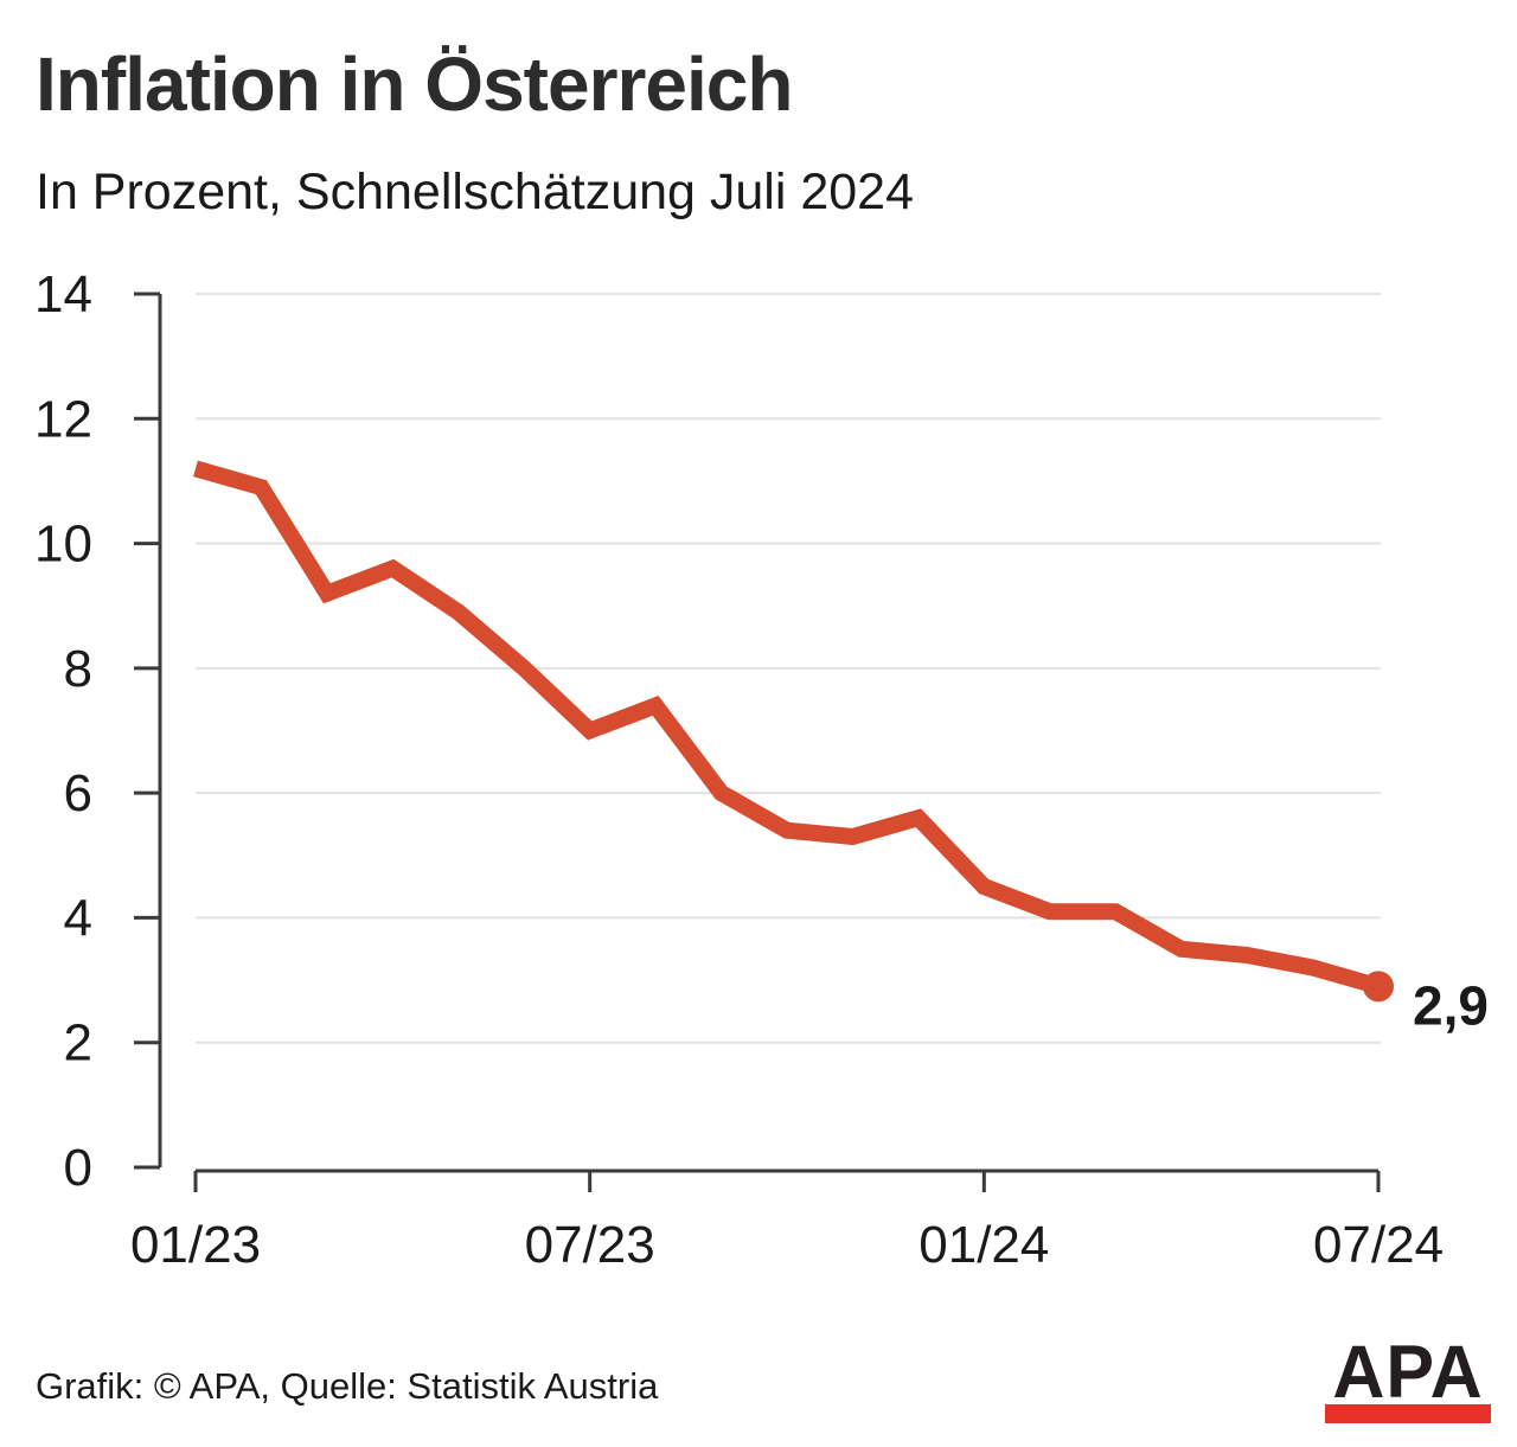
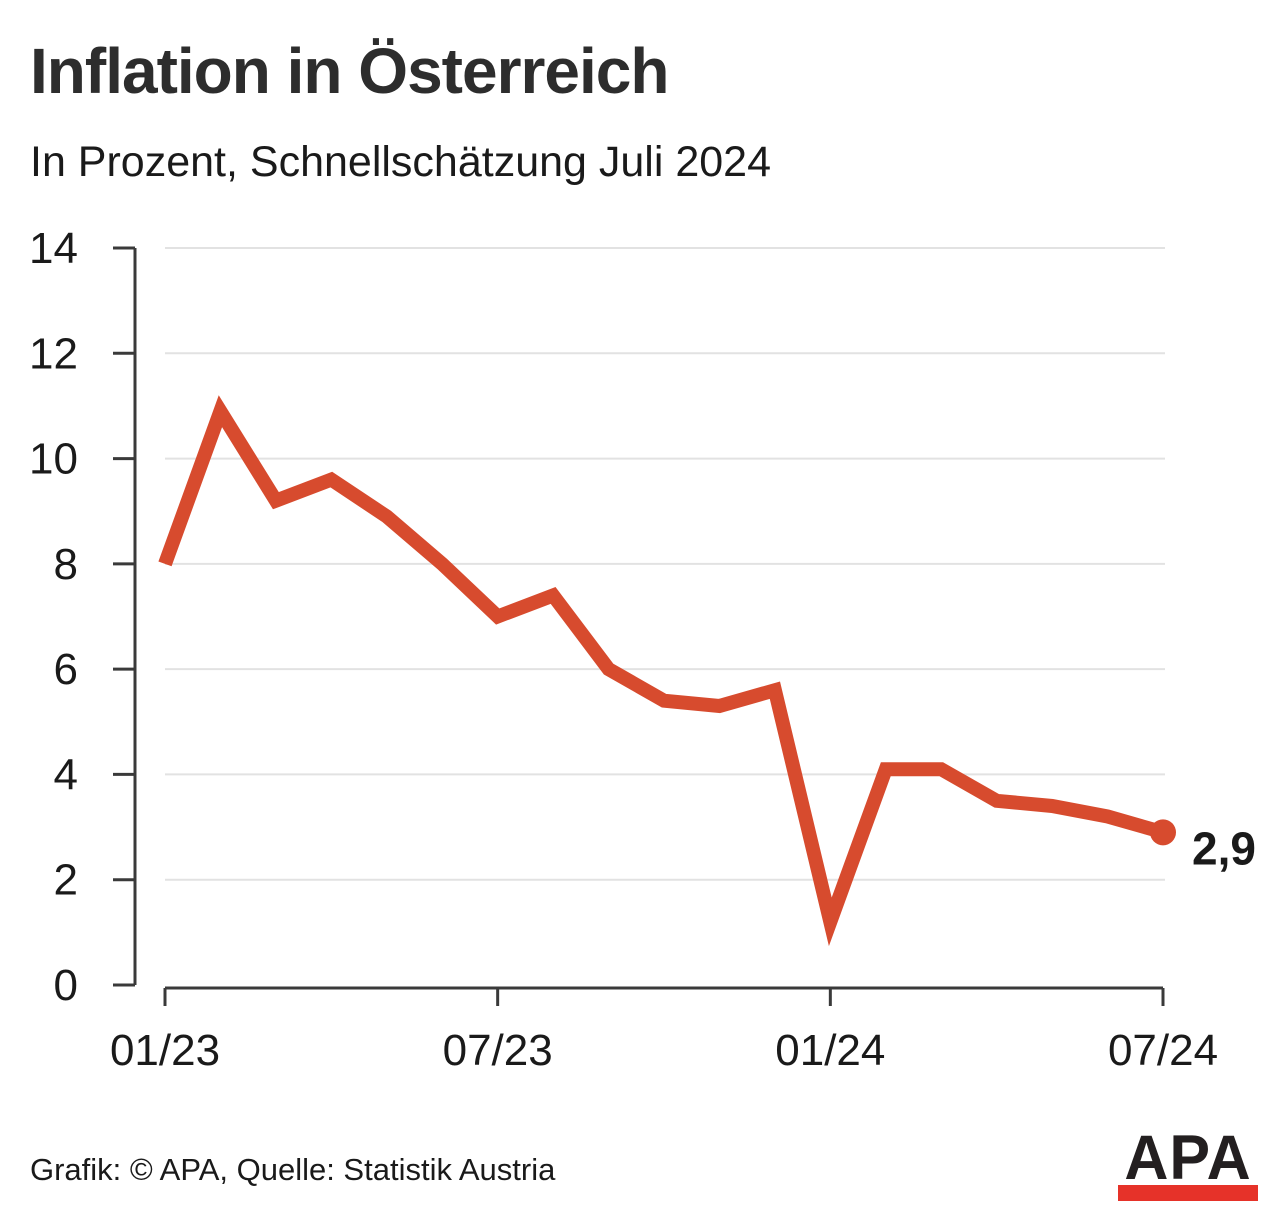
01/23: 11.2 -> 8.0
01/24: 4.5 -> 1.2
